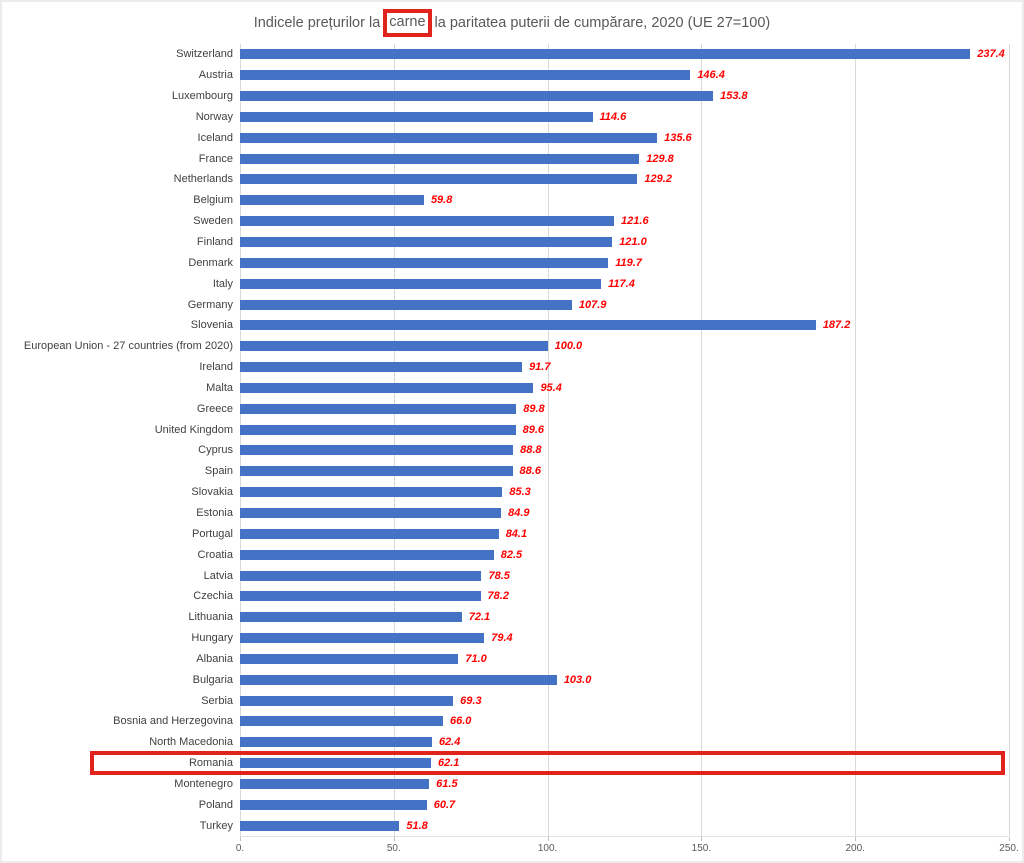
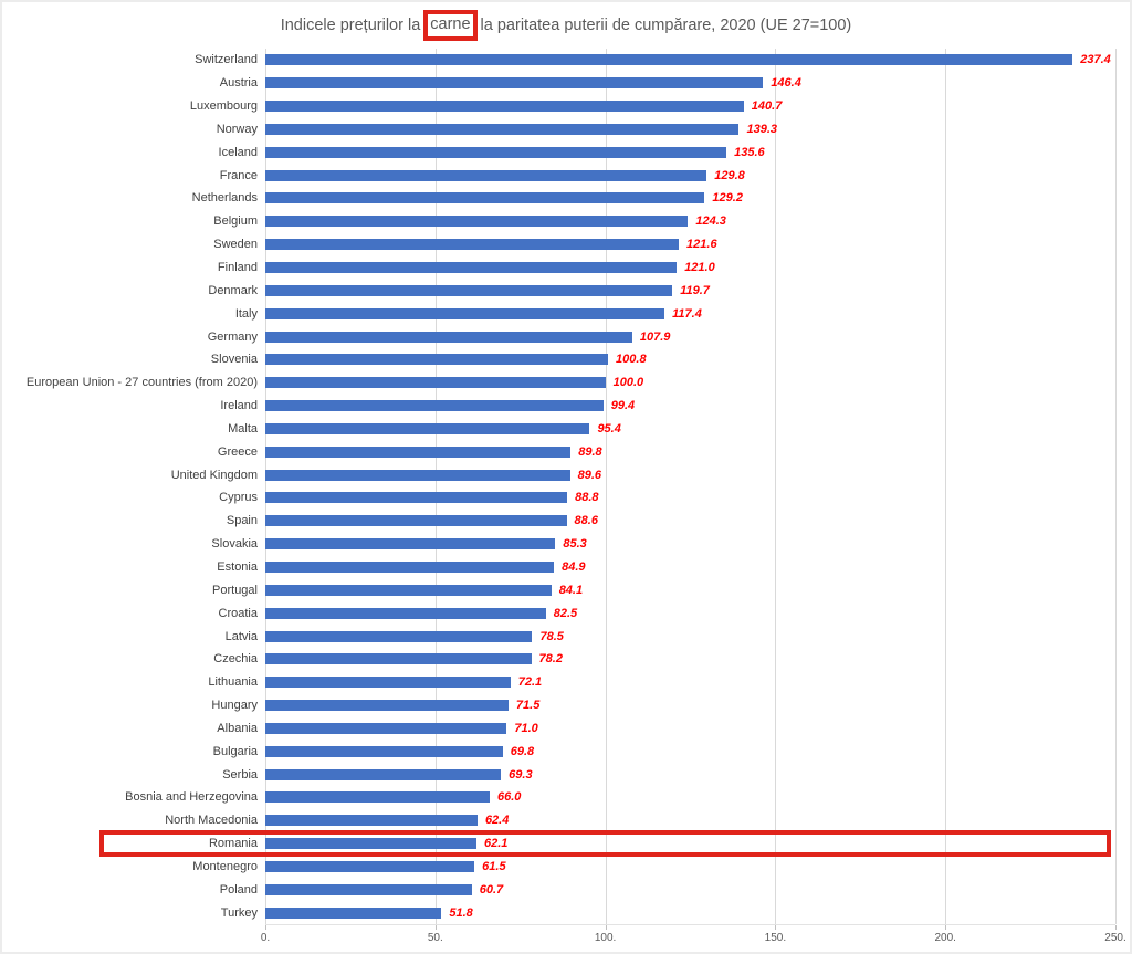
Luxembourg: 153.8 -> 140.7
Norway: 114.6 -> 139.3
Belgium: 59.8 -> 124.3
Slovenia: 187.2 -> 100.8
Ireland: 91.7 -> 99.4
Hungary: 79.4 -> 71.5
Bulgaria: 103.0 -> 69.8
